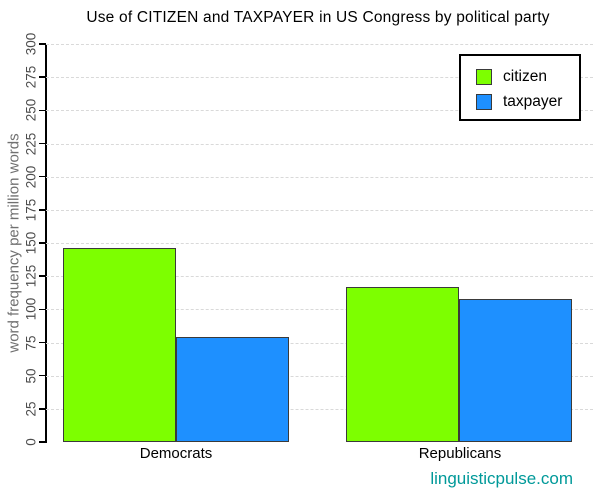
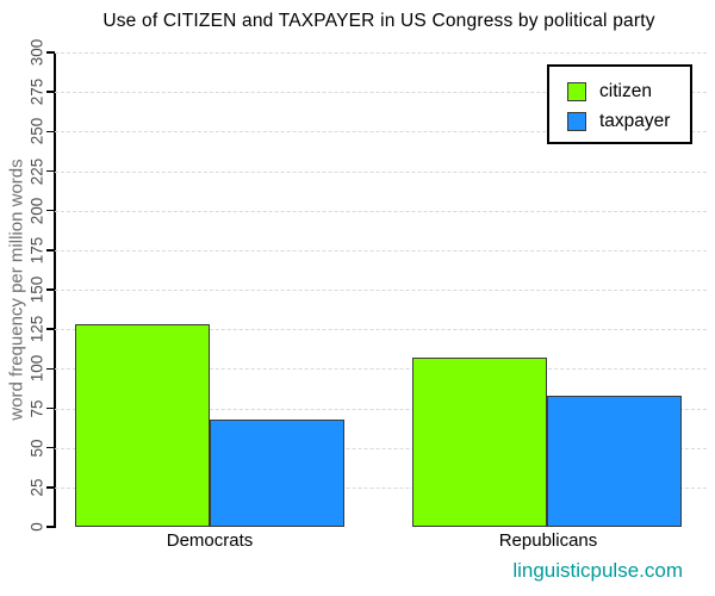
citizen/Democrats: 146 -> 128
taxpayer/Democrats: 79 -> 68
citizen/Republicans: 117 -> 107
taxpayer/Republicans: 108 -> 83
